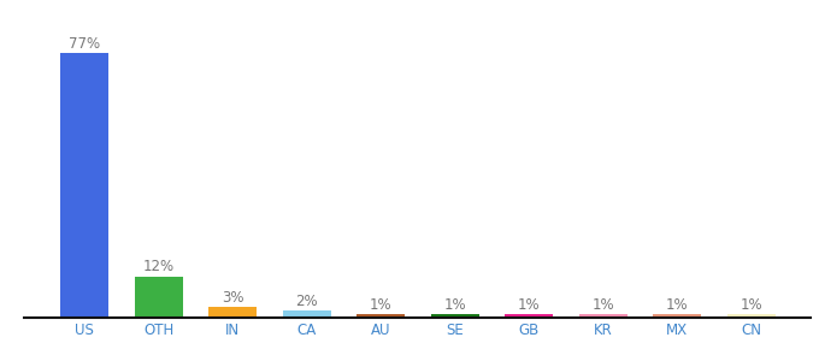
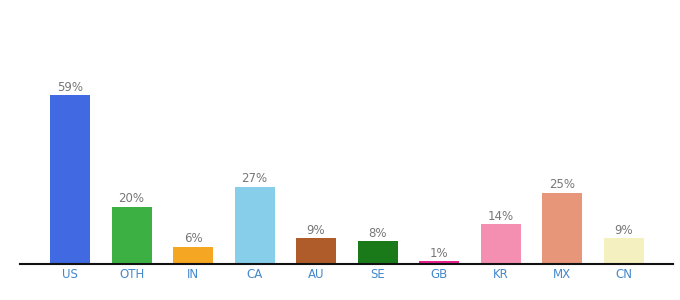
US: 77% -> 59%
OTH: 12% -> 20%
IN: 3% -> 6%
CA: 2% -> 27%
AU: 1% -> 9%
SE: 1% -> 8%
KR: 1% -> 14%
MX: 1% -> 25%
CN: 1% -> 9%
